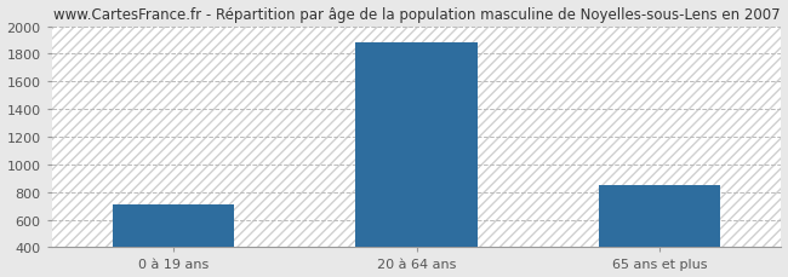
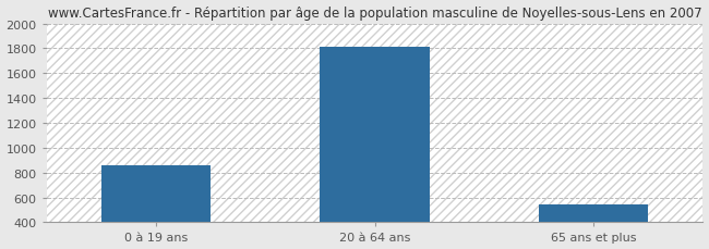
0 à 19 ans: 710 -> 860
20 à 64 ans: 1880 -> 1810
65 ans et plus: 850 -> 540
